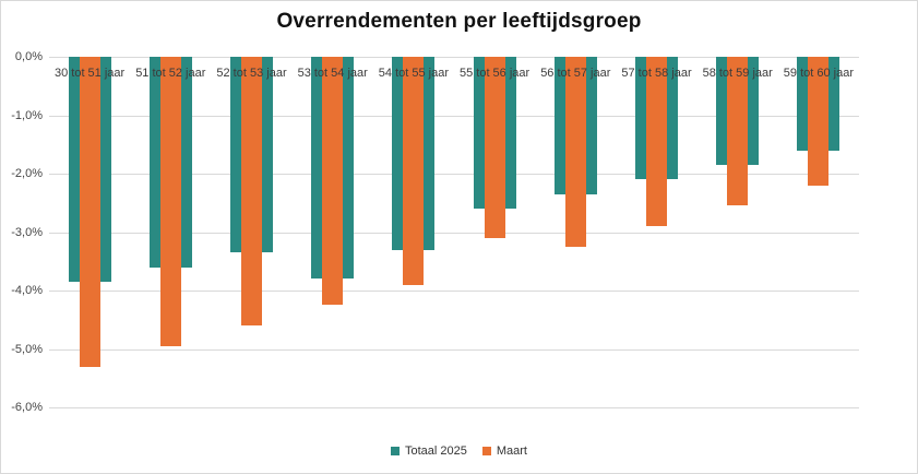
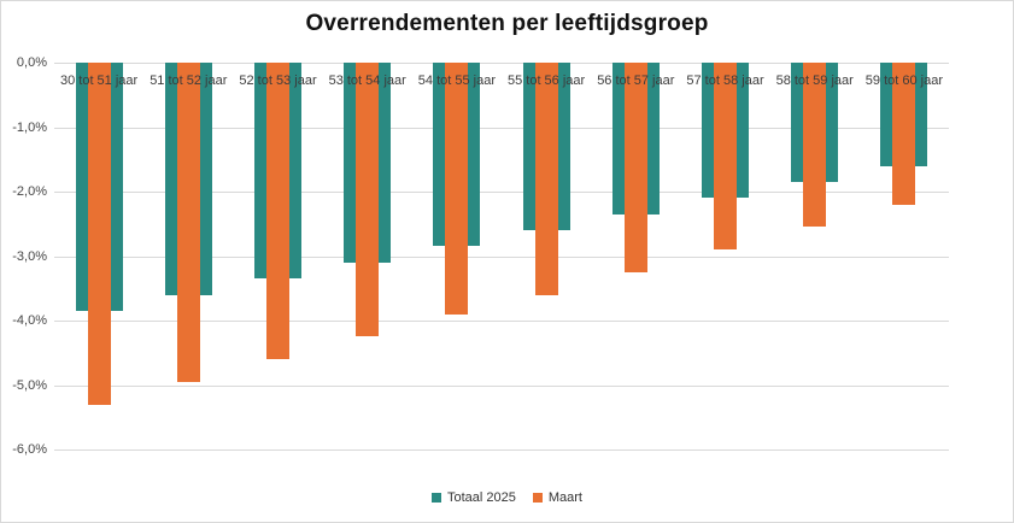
Totaal 2025/53 tot 54 jaar: -3,8% -> -3,1%
Totaal 2025/54 tot 55 jaar: -3,3% -> -2,9%
Maart/55 tot 56 jaar: -3,1% -> -3,6%
